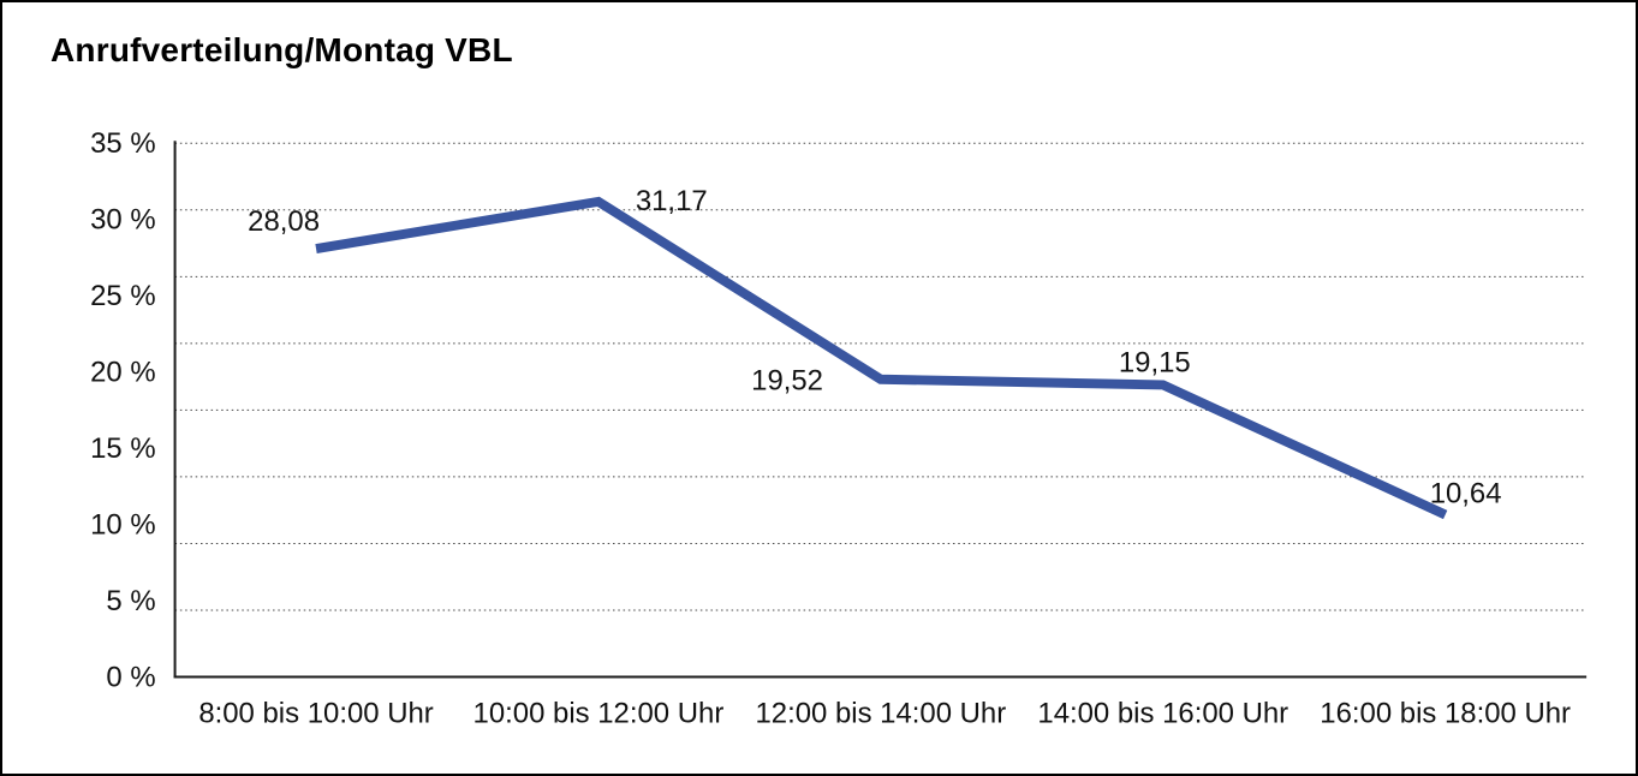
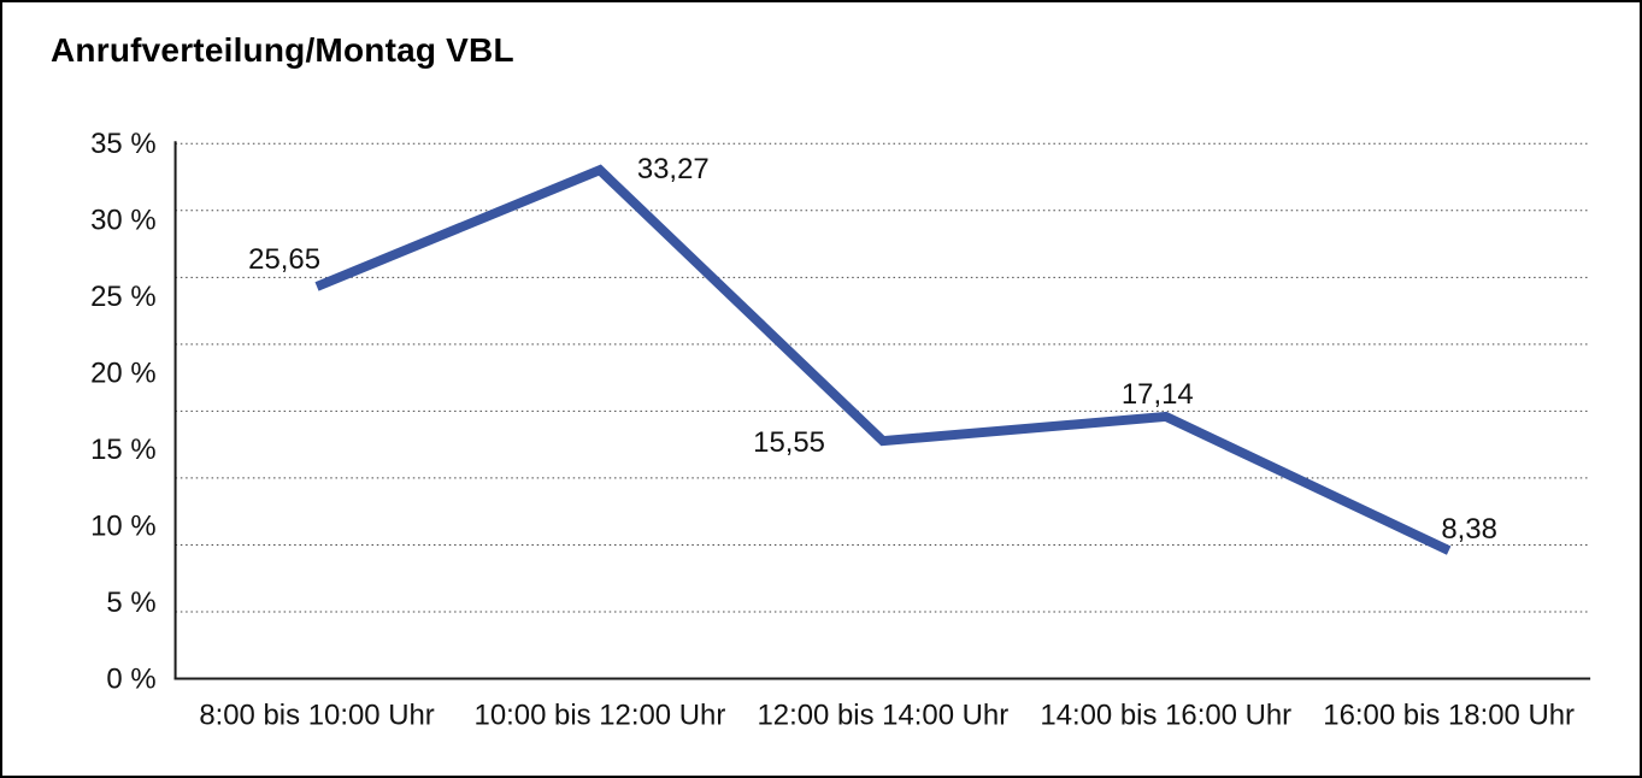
8:00 bis 10:00 Uhr: 28,08 -> 25,65
10:00 bis 12:00 Uhr: 31,17 -> 33,27
12:00 bis 14:00 Uhr: 19,52 -> 15,55
14:00 bis 16:00 Uhr: 19,15 -> 17,14
16:00 bis 18:00 Uhr: 10,64 -> 8,38
